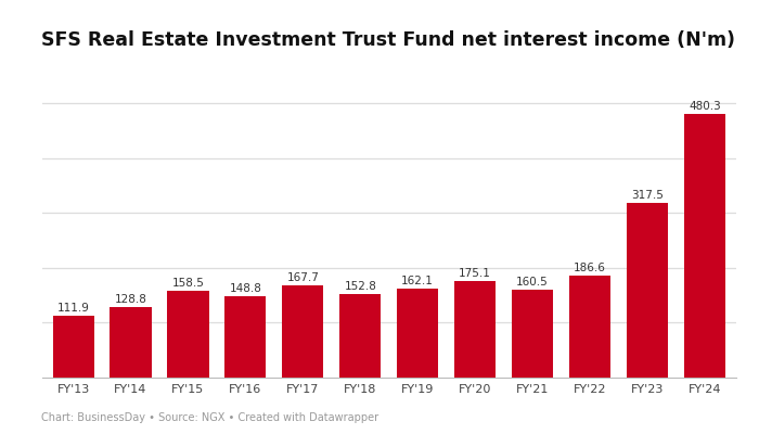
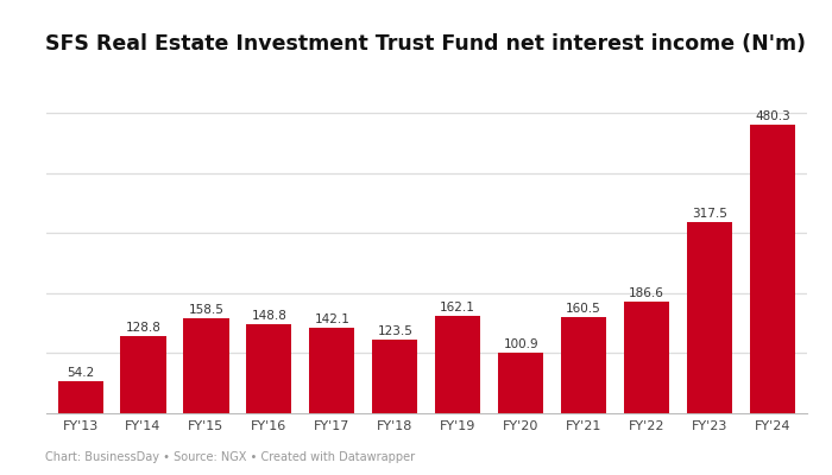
FY'13: 111.9 -> 54.2
FY'17: 167.7 -> 142.1
FY'18: 152.8 -> 123.5
FY'20: 175.1 -> 100.9
